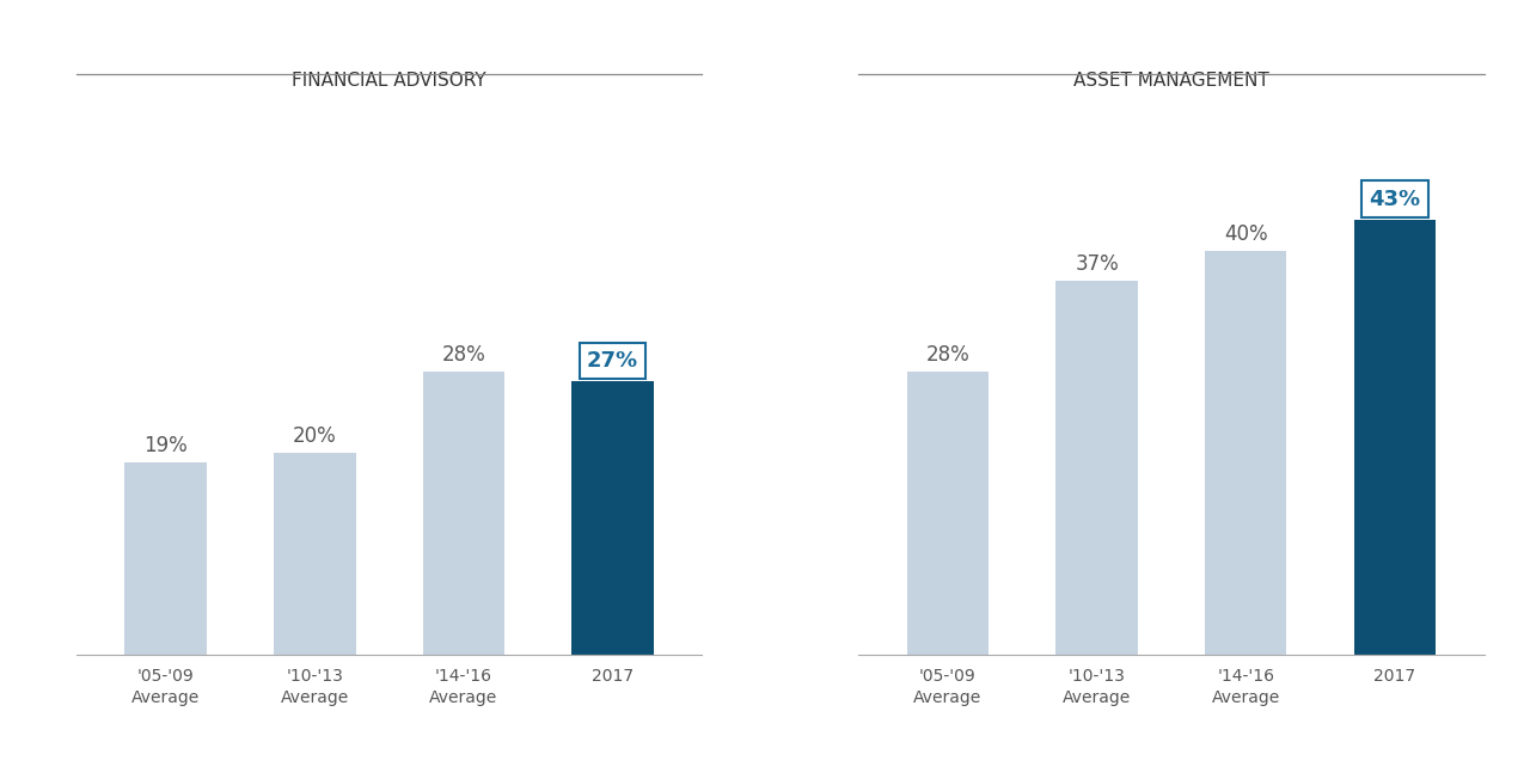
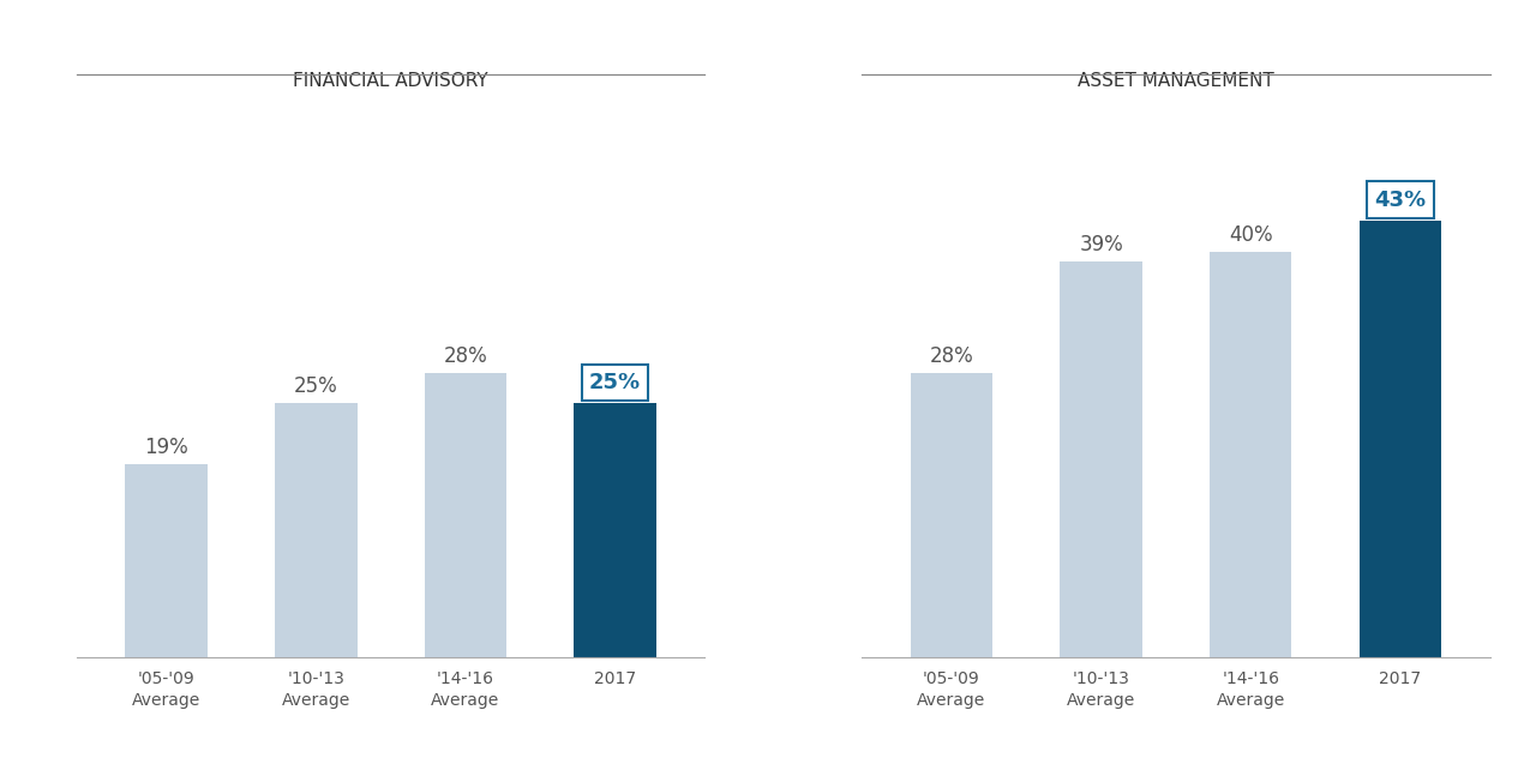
FINANCIAL ADVISORY/'10-'13 Average: 20% -> 25%
FINANCIAL ADVISORY/2017: 27% -> 25%
ASSET MANAGEMENT/'10-'13 Average: 37% -> 39%
